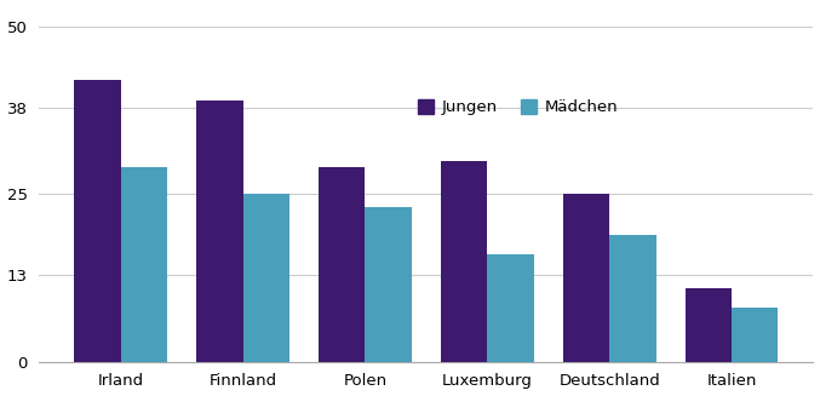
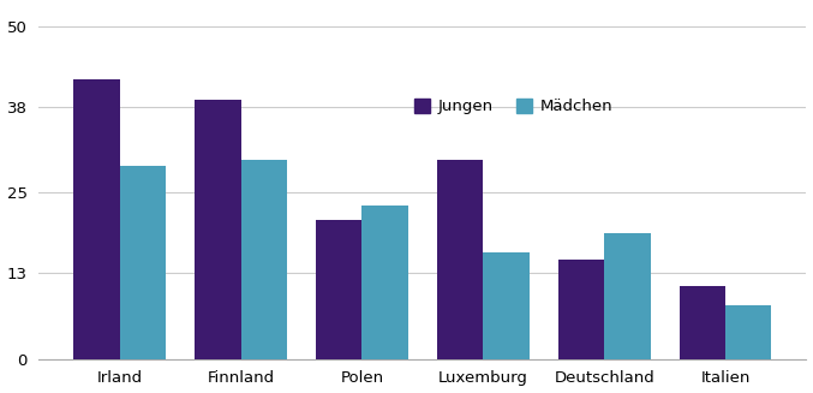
Mädchen/Finnland: 25 -> 30
Jungen/Polen: 29 -> 21
Jungen/Deutschland: 25 -> 15
